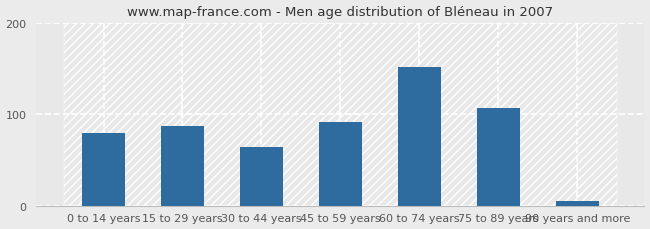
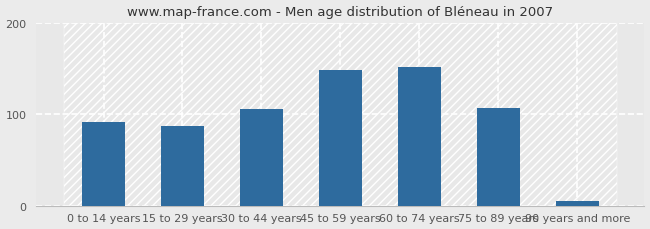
0 to 14 years: 80 -> 92
30 to 44 years: 64 -> 106
45 to 59 years: 92 -> 148
